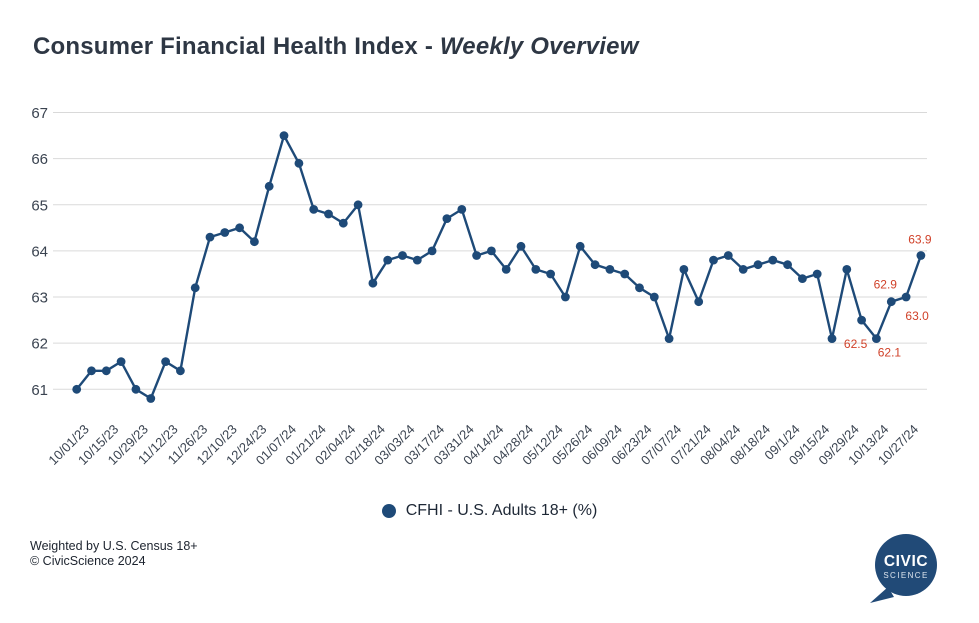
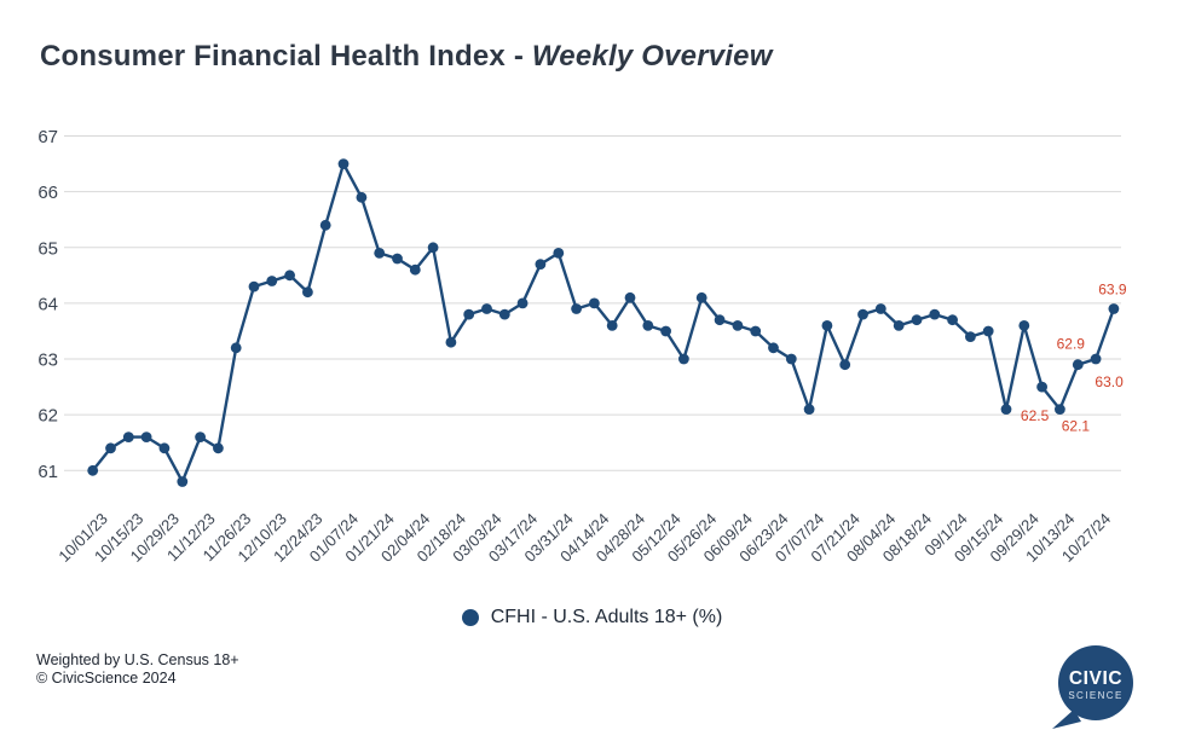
10/15/23: 61.4 -> 61.6
10/29/23: 61.0 -> 61.4
